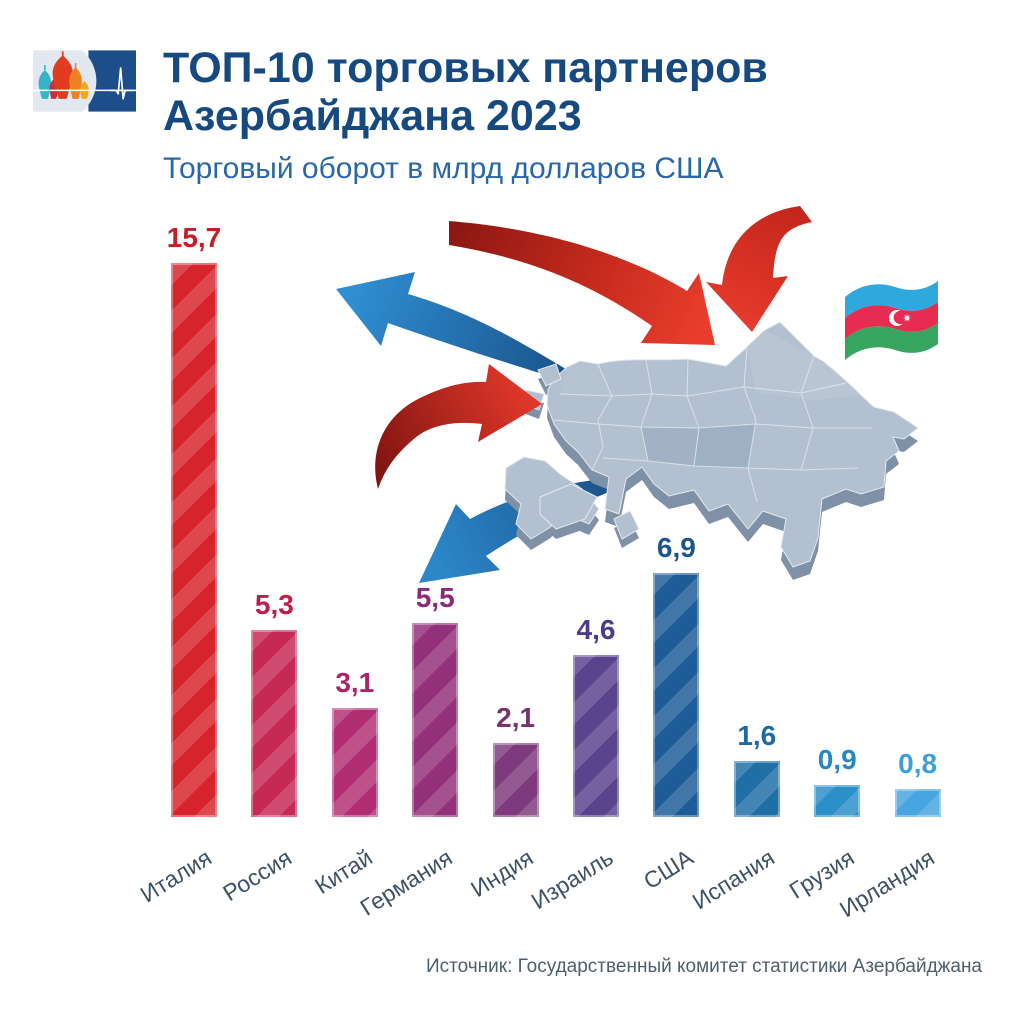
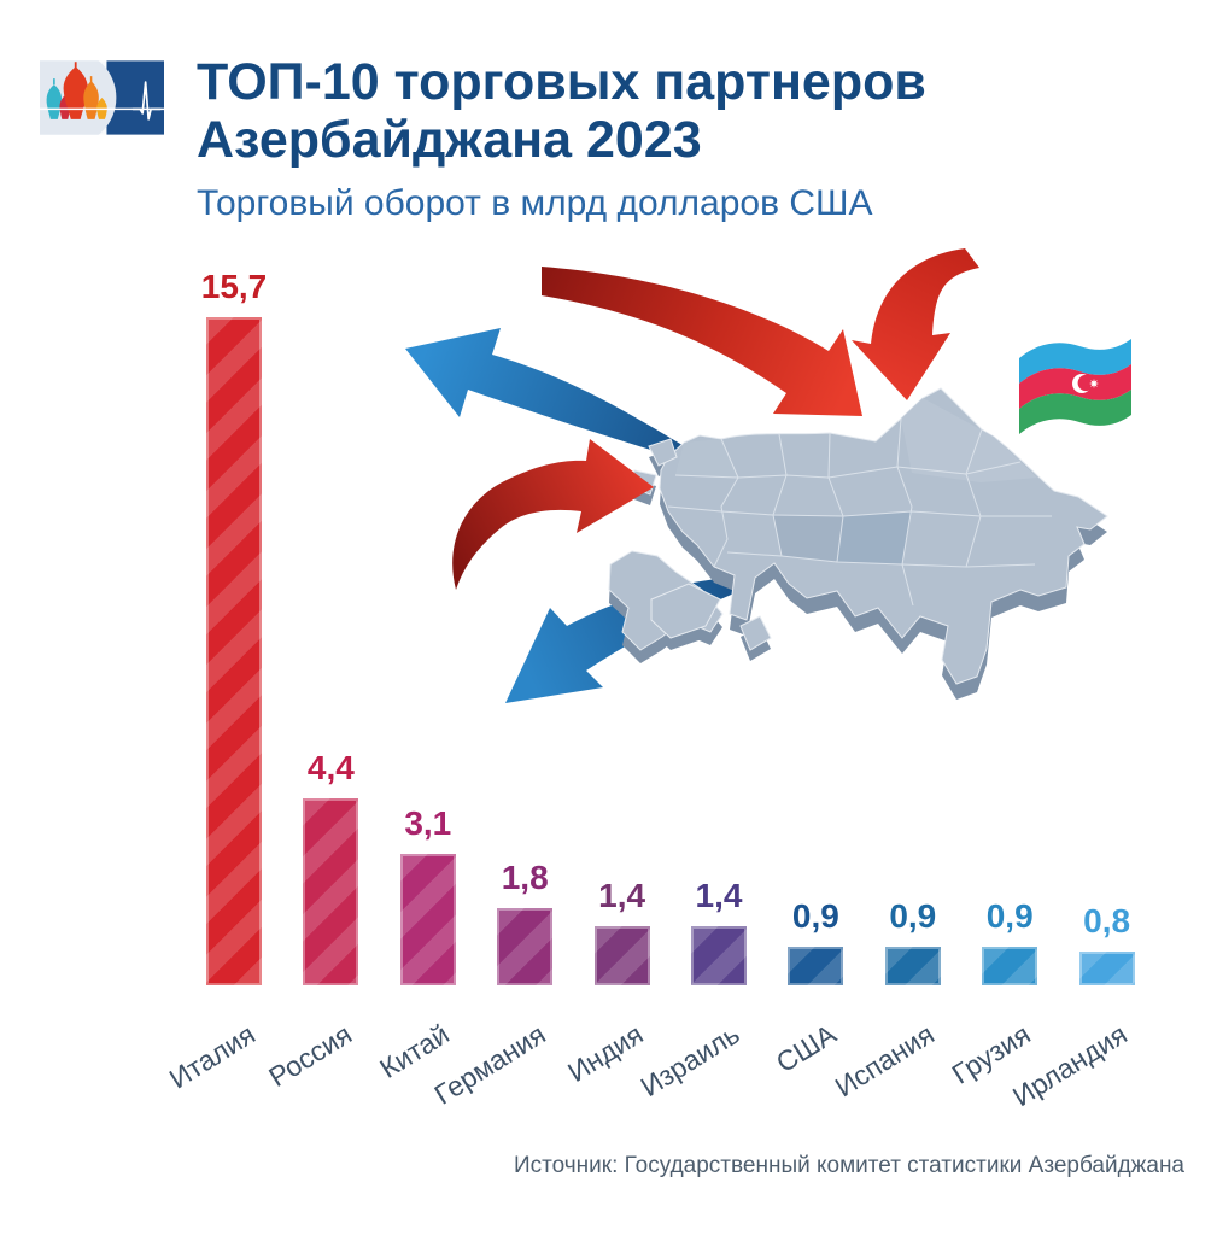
Россия: 5,3 -> 4,4
Германия: 5,5 -> 1,8
Индия: 2,1 -> 1,4
Израиль: 4,6 -> 1,4
США: 6,9 -> 0,9
Испания: 1,6 -> 0,9
